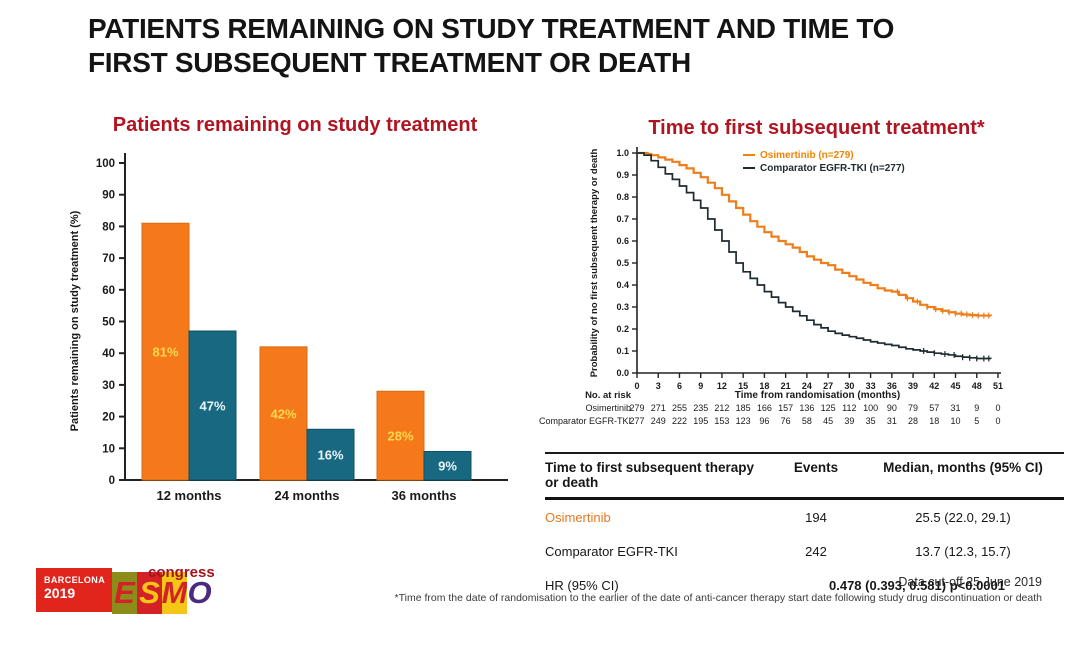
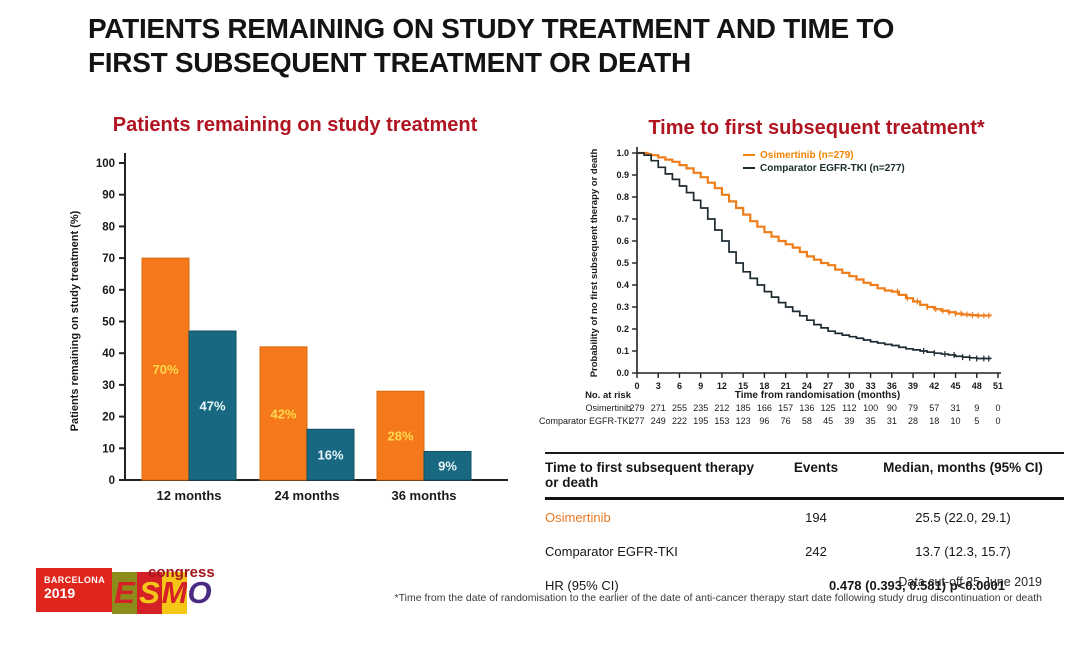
Patients remaining on study treatment/Osimertinib/12 months: 81% -> 70%
